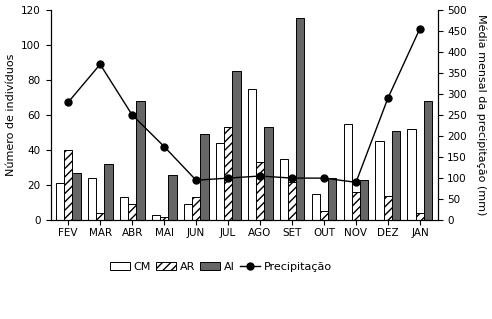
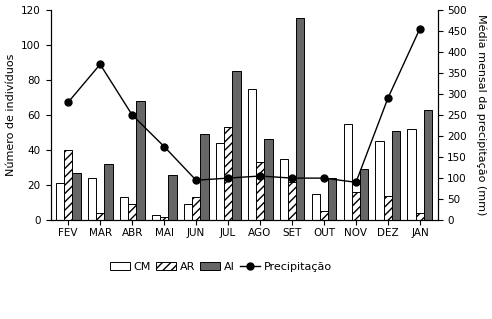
AI/AGO: 53 -> 46
AI/NOV: 23 -> 29
AI/JAN: 68 -> 63
